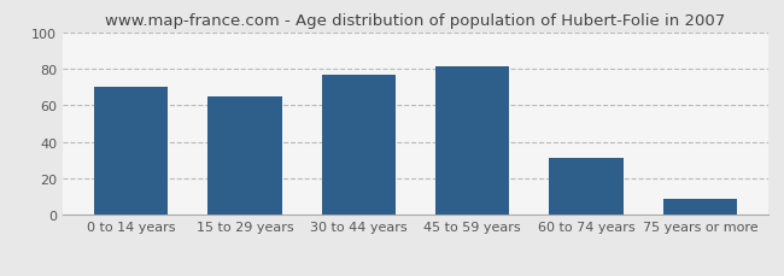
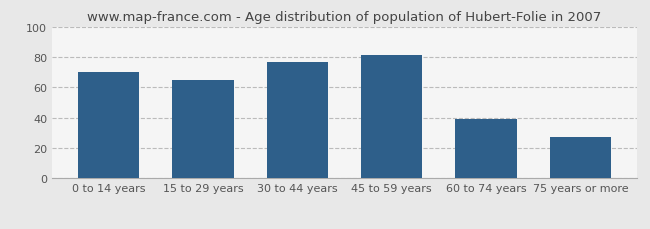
60 to 74 years: 31 -> 39
75 years or more: 9 -> 27
